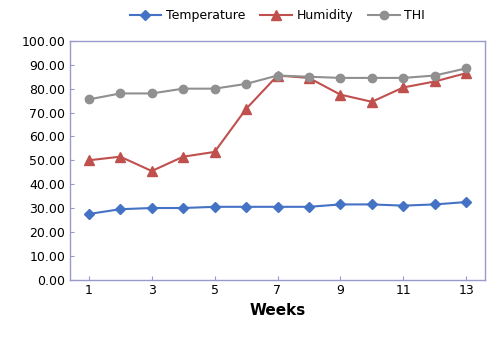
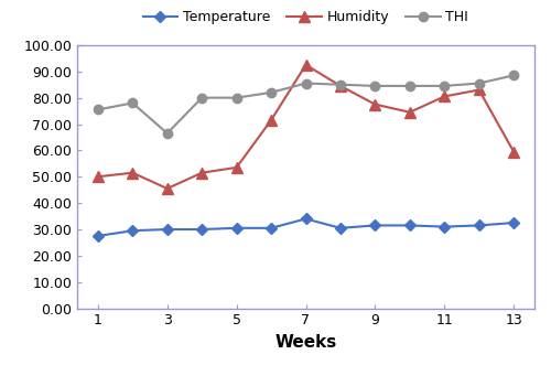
THI/3: 78.0 -> 66.5
Temperature/7: 30.5 -> 34.0
Humidity/7: 85.5 -> 92.5
Humidity/13: 86.5 -> 59.5
